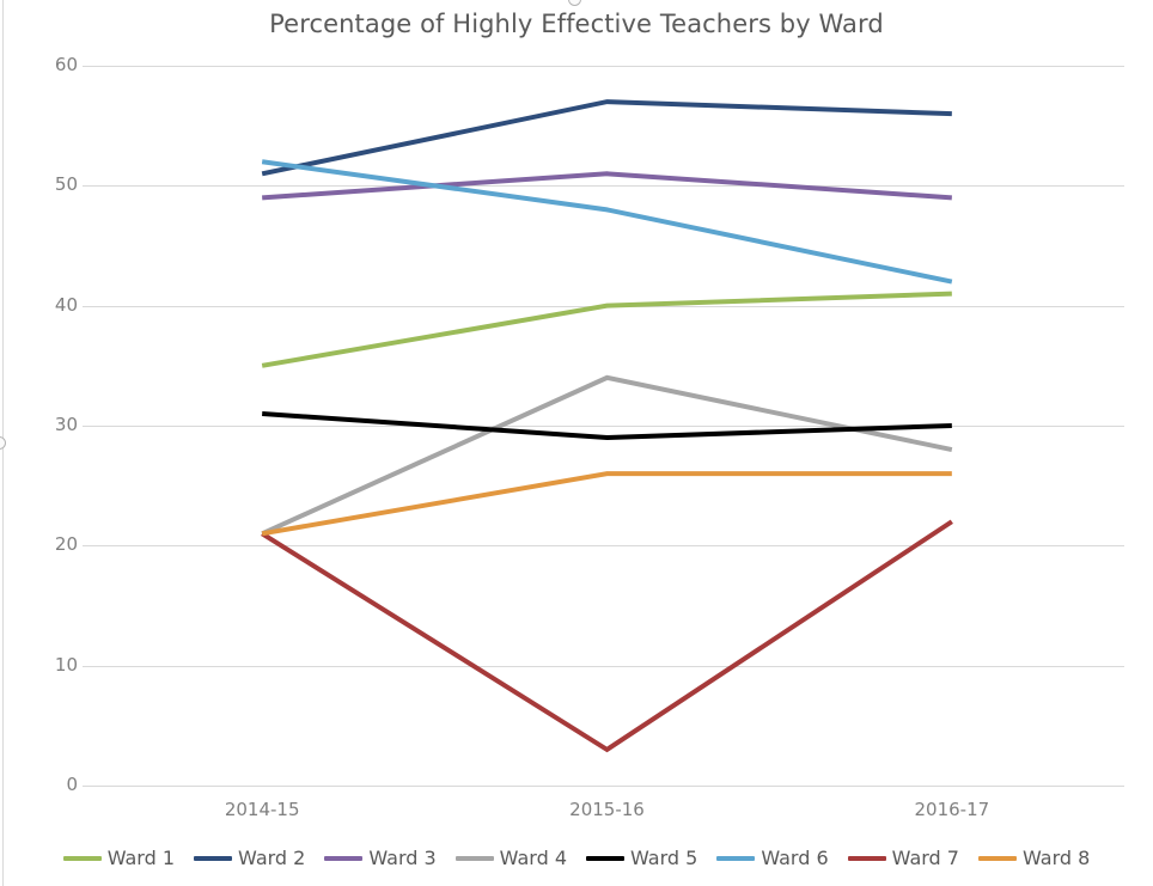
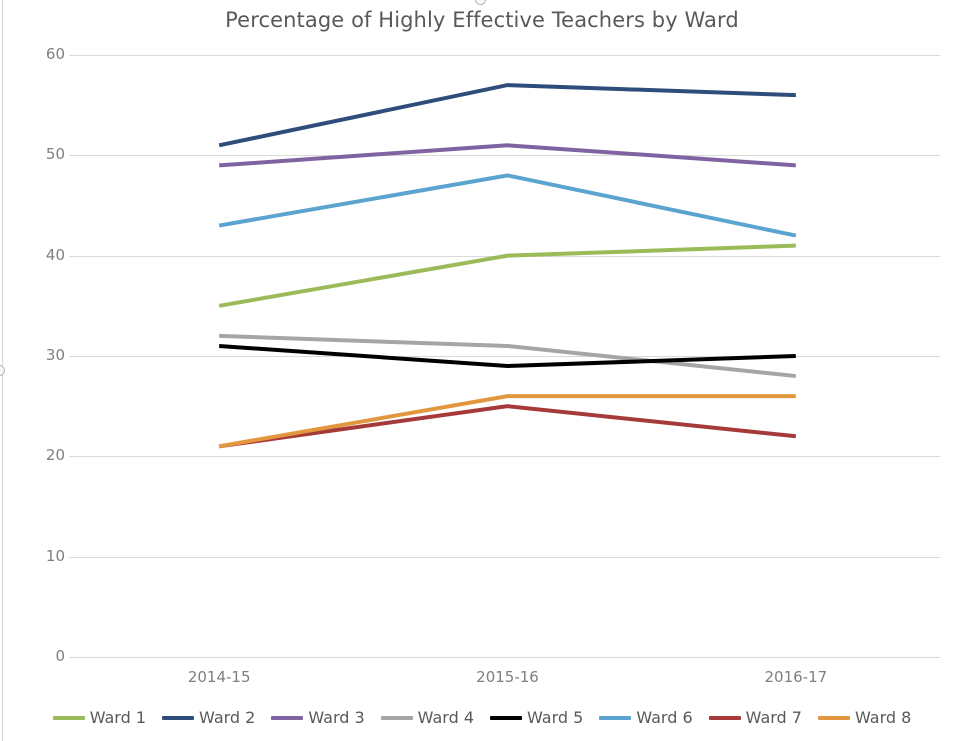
Ward 4/2014-15: 21 -> 32
Ward 6/2014-15: 52 -> 43
Ward 4/2015-16: 34 -> 31
Ward 7/2015-16: 3 -> 25
